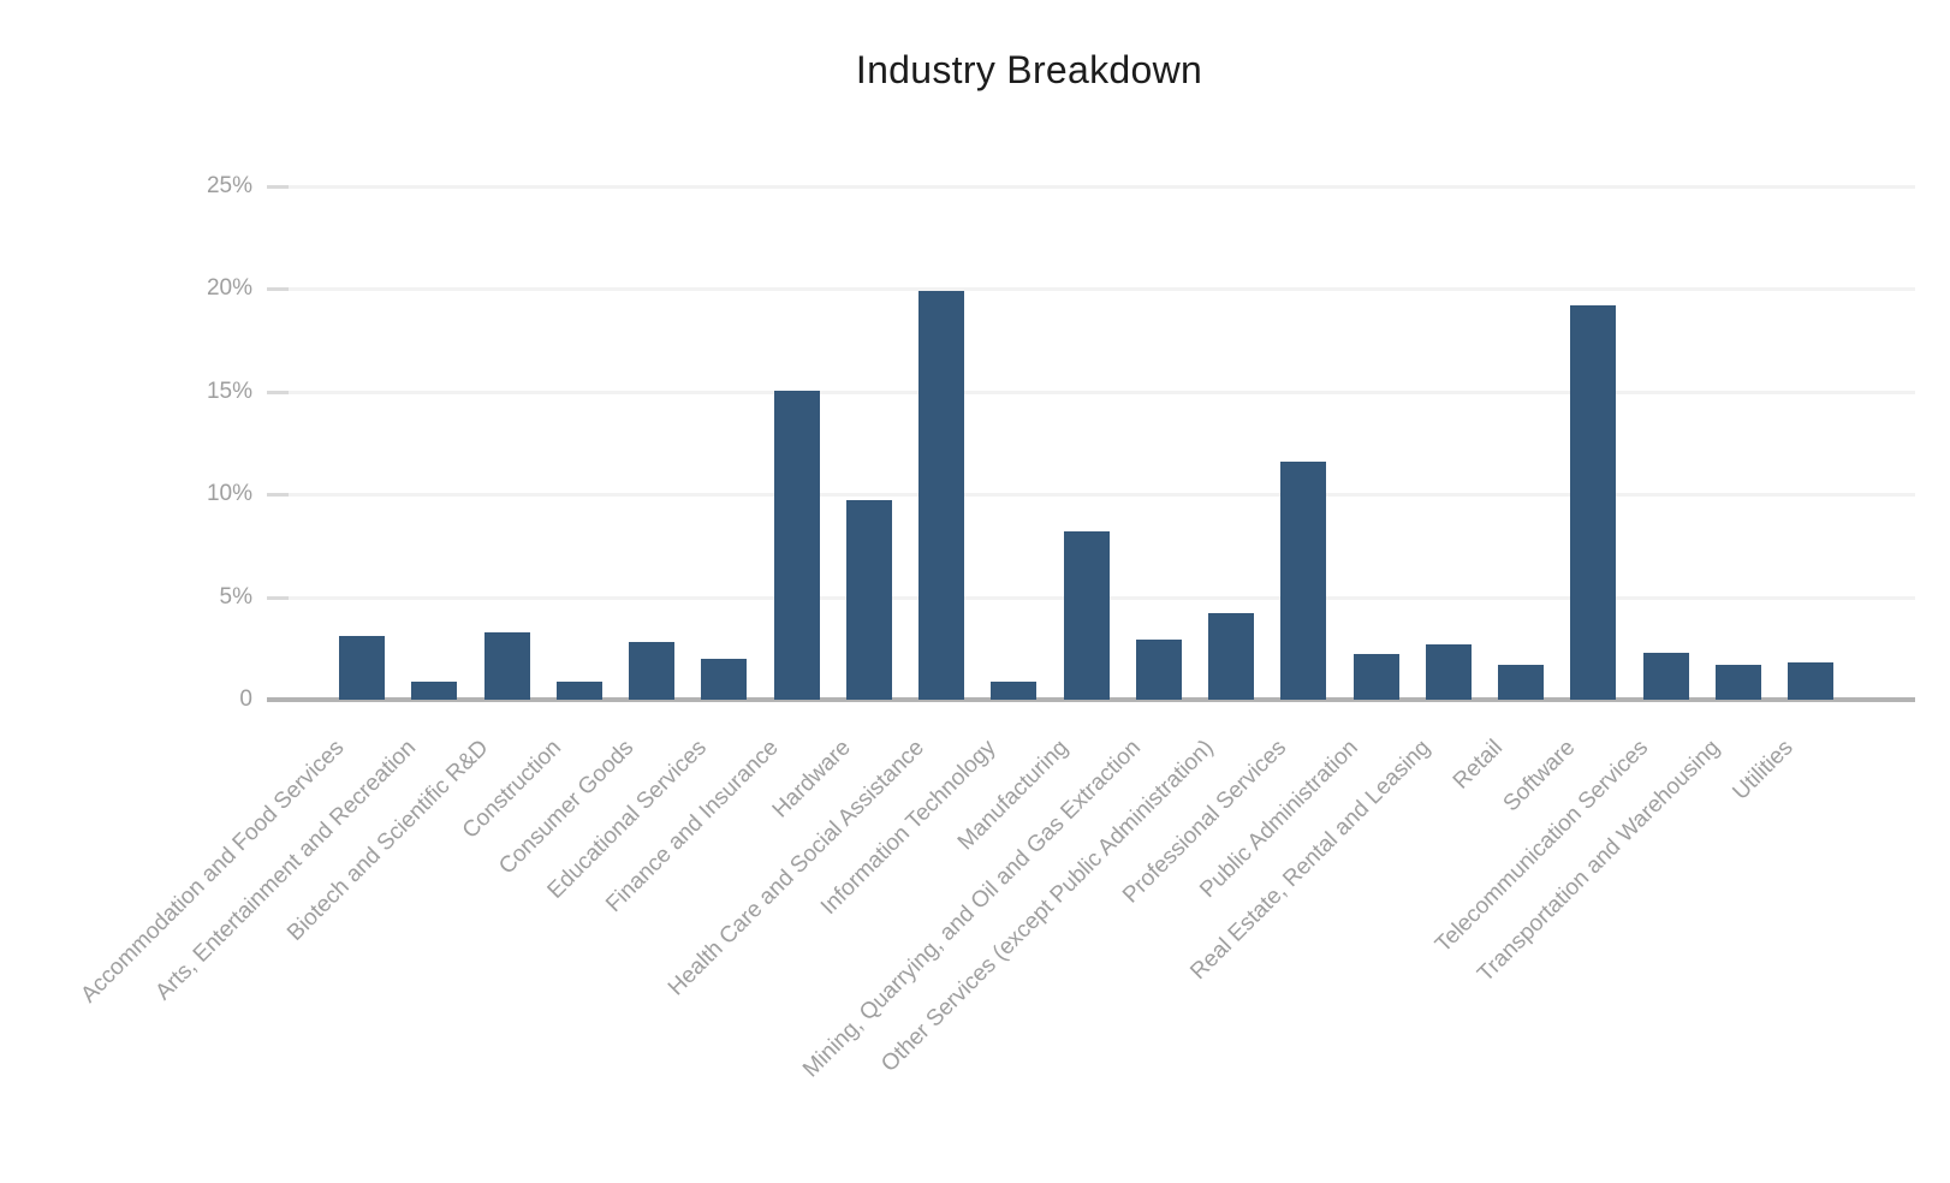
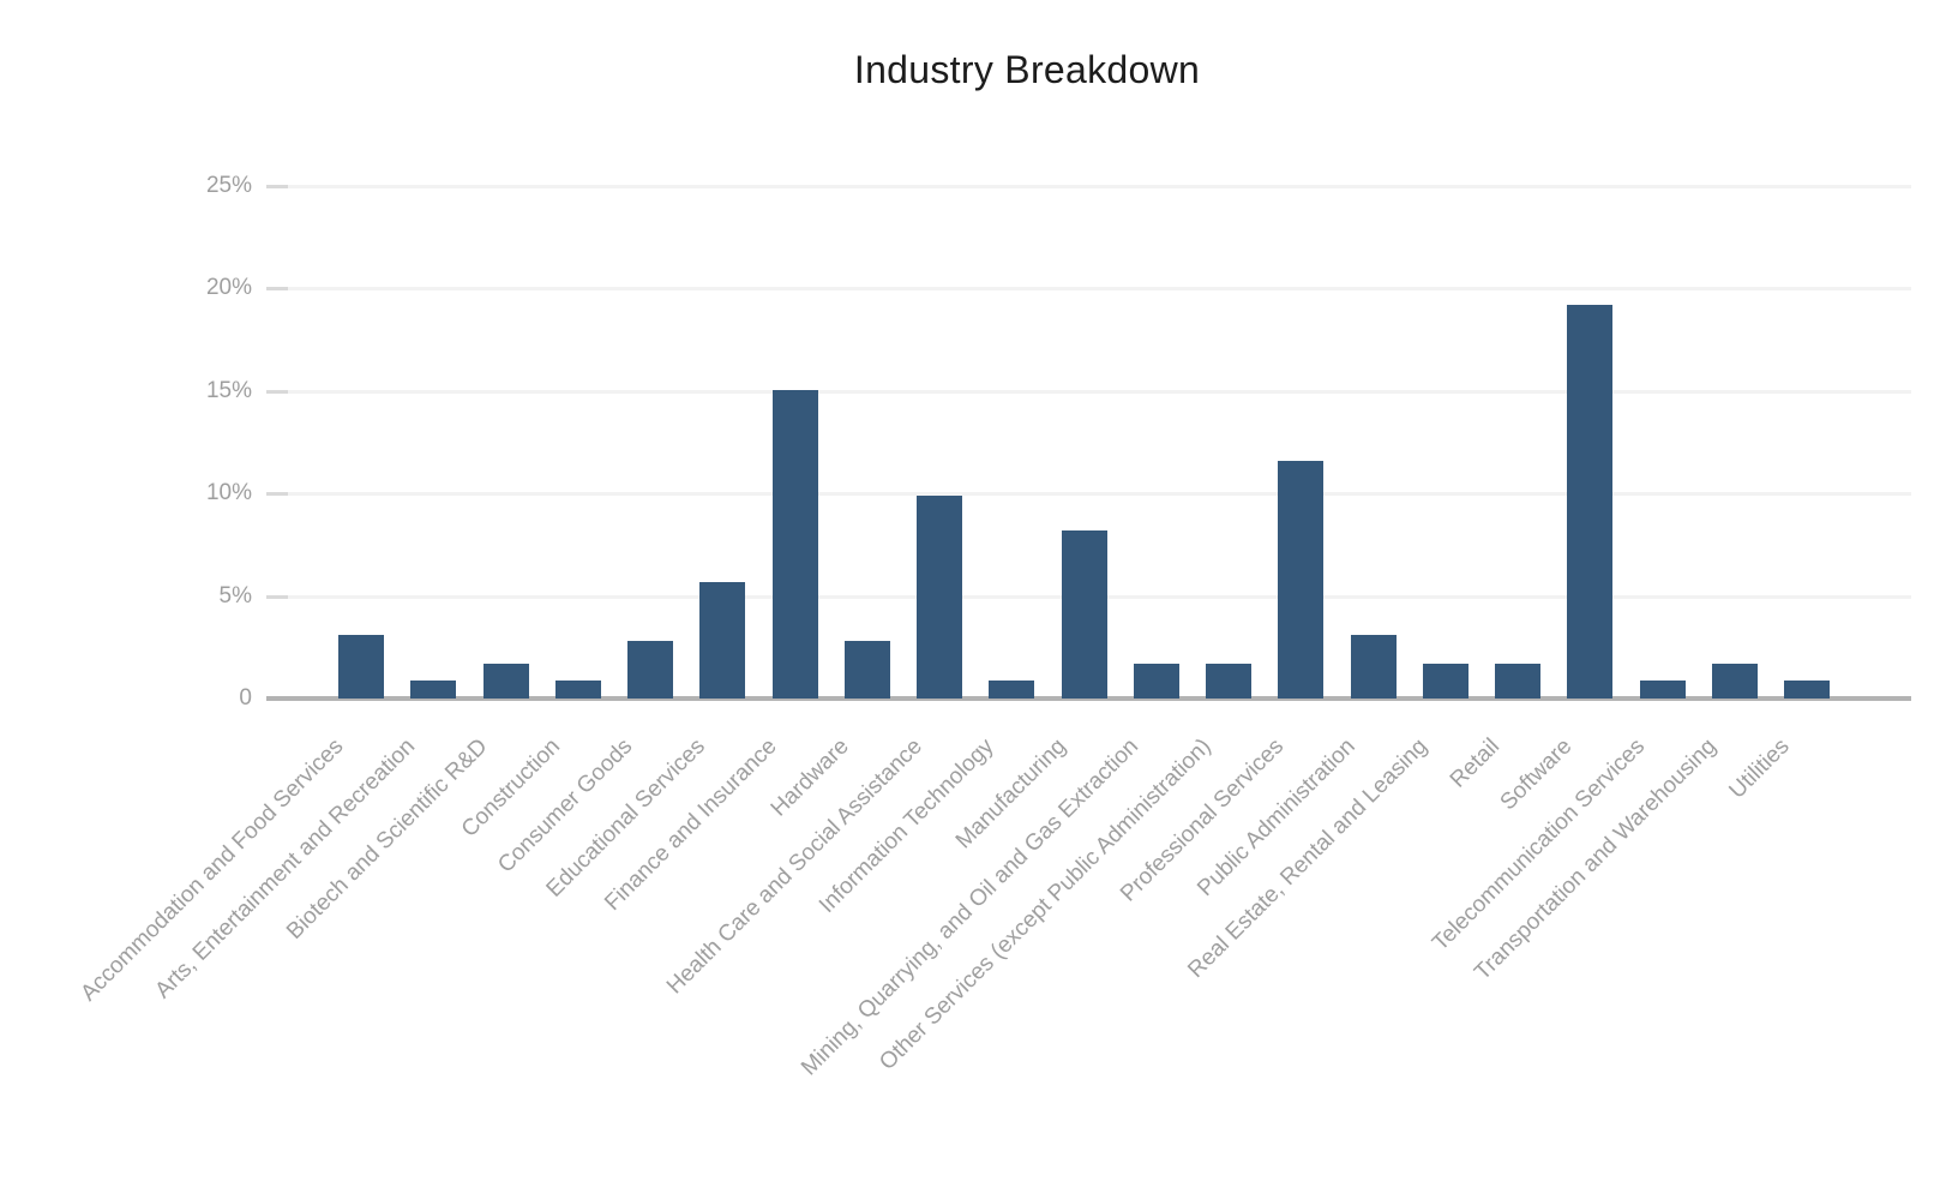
Biotech and Scientific R&D: 3.3% -> 1.7%
Educational Services: 2.0% -> 5.7%
Hardware: 9.7% -> 2.8%
Health Care and Social Assistance: 19.9% -> 9.9%
Mining, Quarrying, and Oil and Gas Extraction: 2.9% -> 1.7%
Other Services (except Public Administration): 4.2% -> 1.7%
Public Administration: 2.2% -> 3.1%
Real Estate, Rental and Leasing: 2.7% -> 1.7%
Telecommunication Services: 2.3% -> 0.9%
Utilities: 1.8% -> 0.9%
